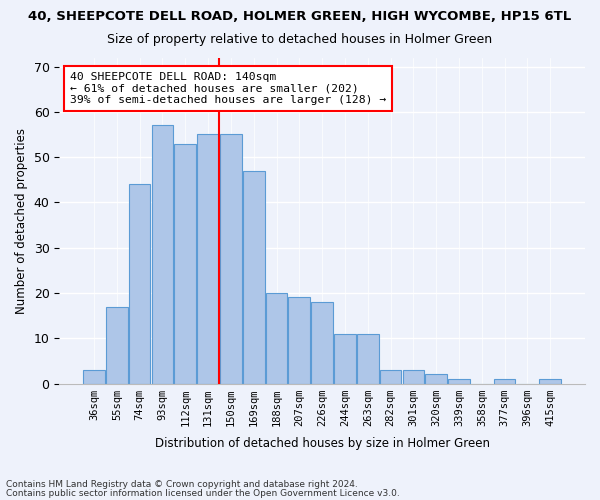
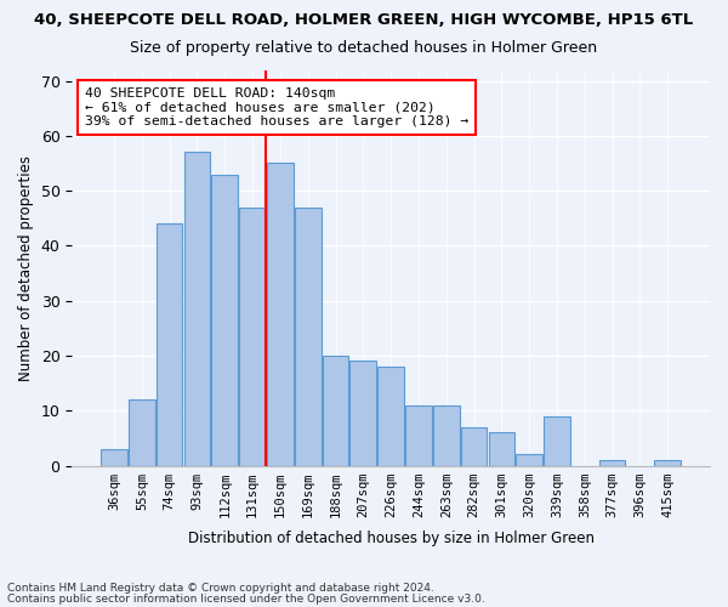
55sqm: 17 -> 12
131sqm: 55 -> 47
282sqm: 3 -> 7
301sqm: 3 -> 6
339sqm: 1 -> 9
